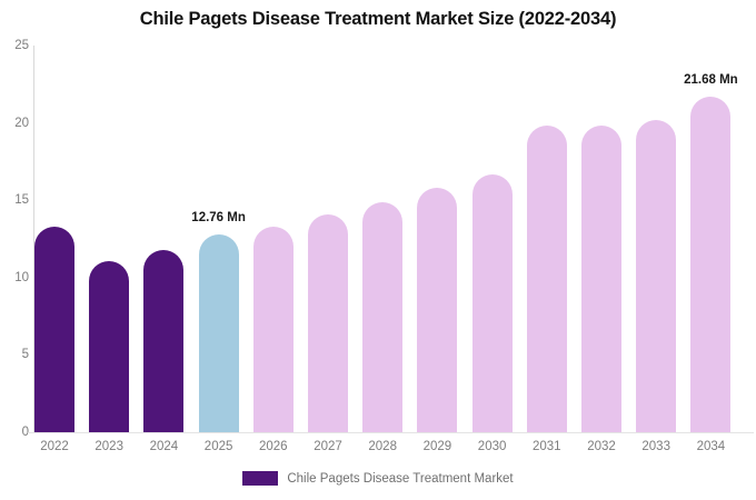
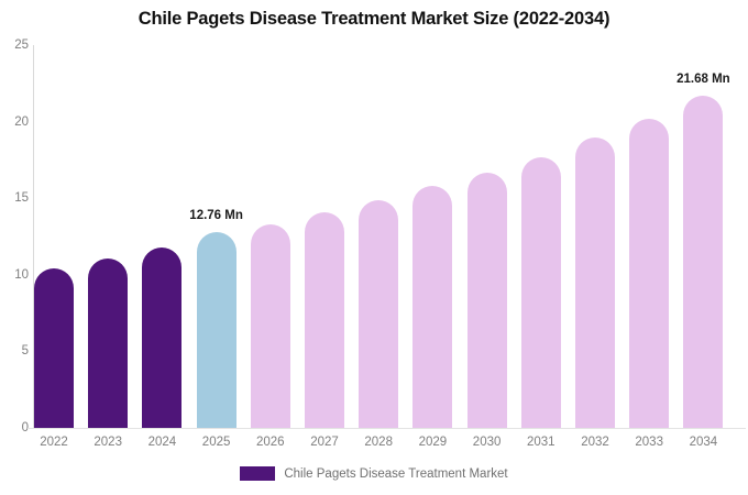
2022: 13.3 -> 10.4
2031: 19.8 -> 17.7
2032: 19.8 -> 19.0
